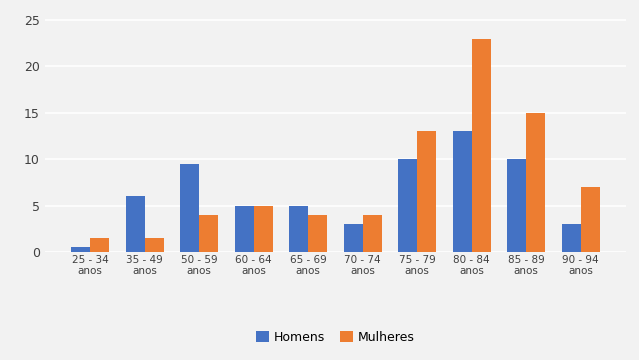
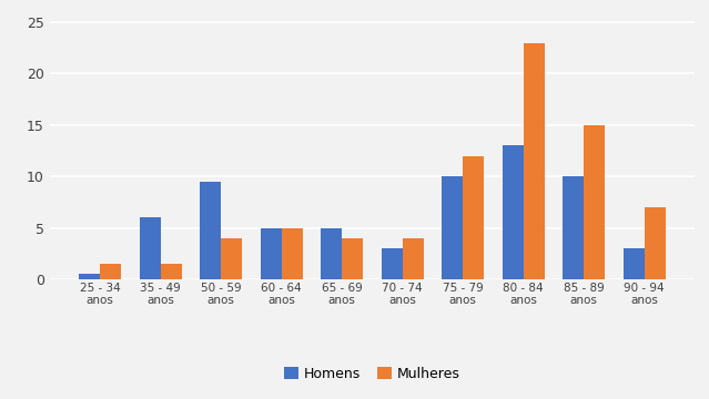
Mulheres/75 - 79 anos: 13.0 -> 12.0
